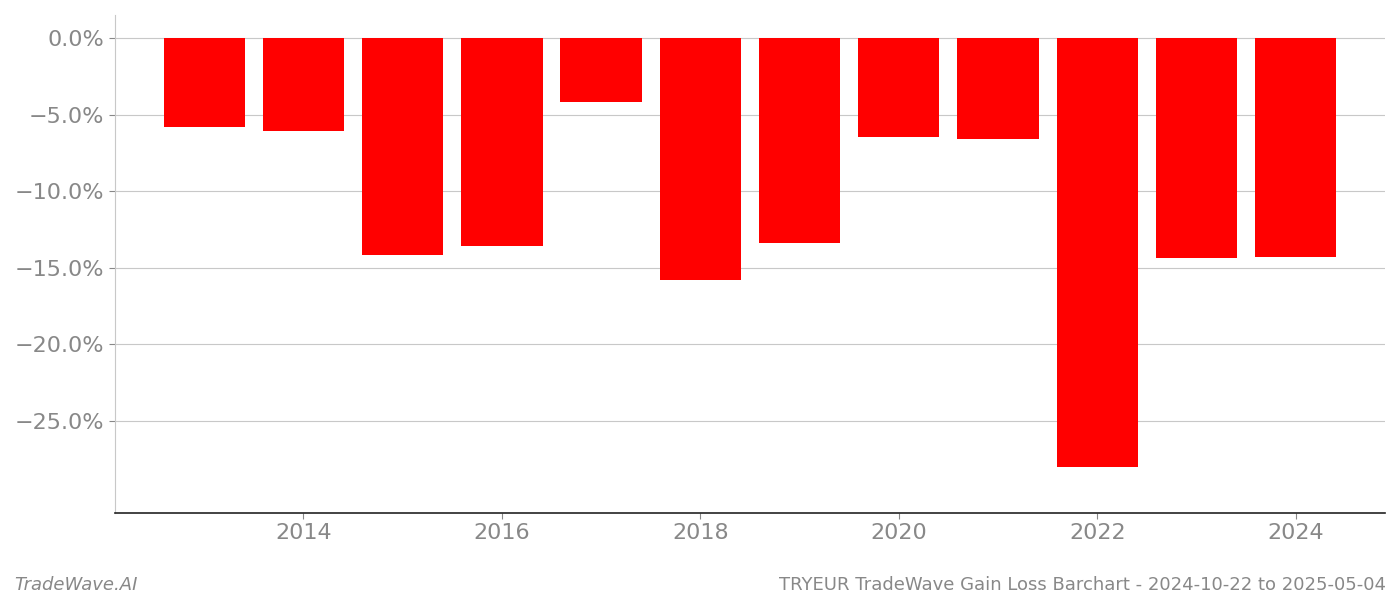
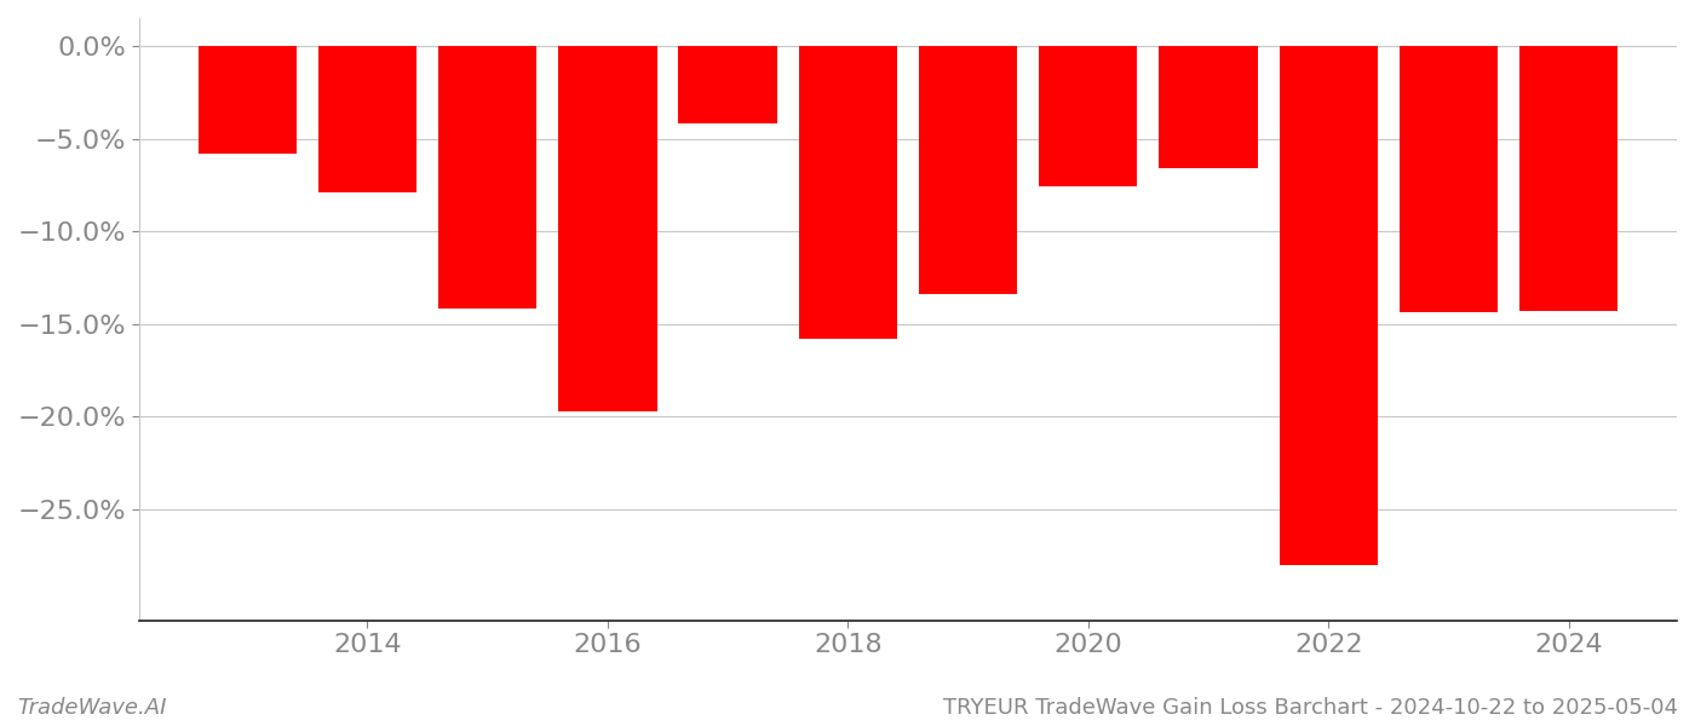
2014: -6.1% -> -7.9%
2016: -13.6% -> -19.7%
2020: -6.5% -> -7.6%
